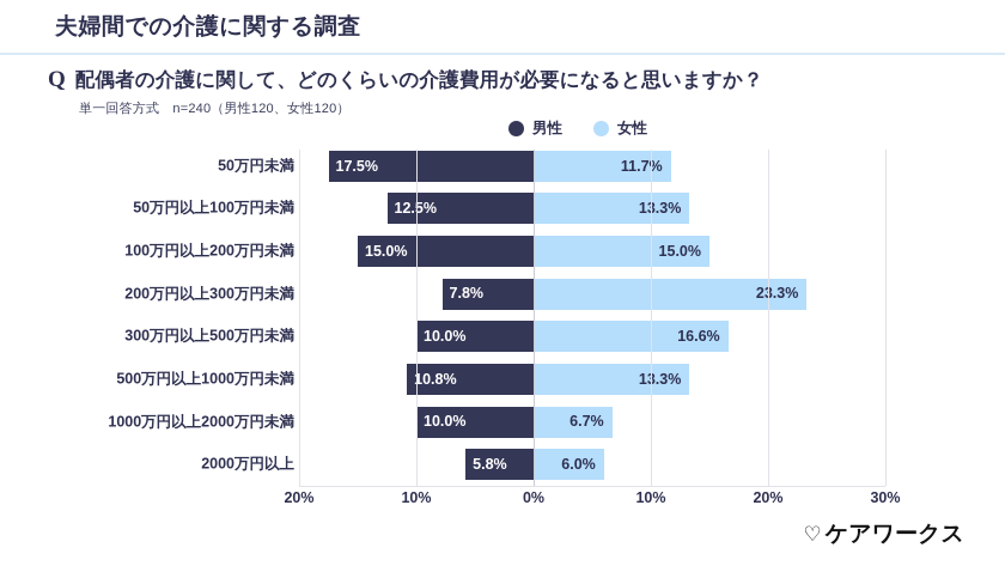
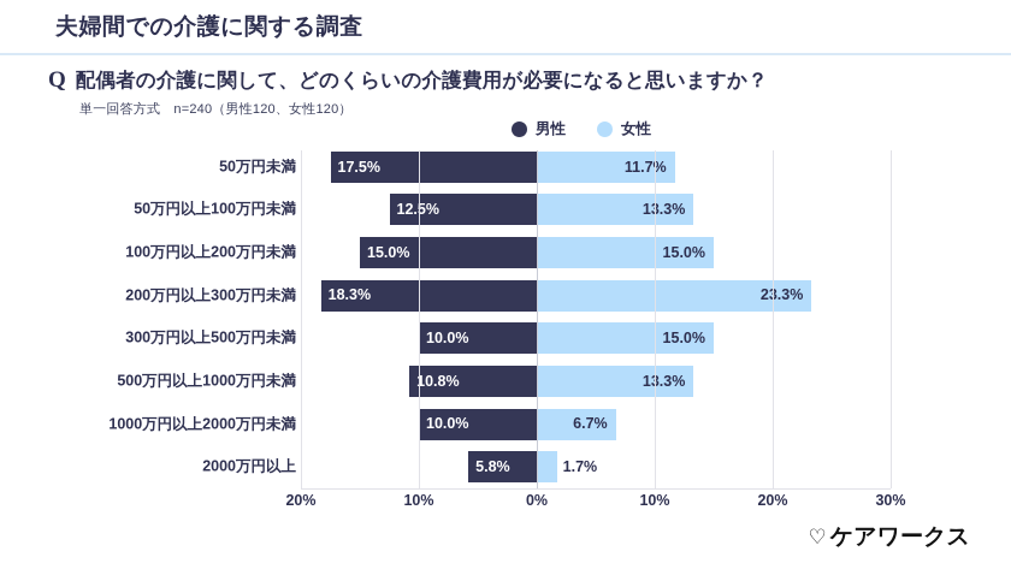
男性/200万円以上300万円未満: 7.8% -> 18.3%
女性/300万円以上500万円未満: 16.6% -> 15.0%
女性/2000万円以上: 6.0% -> 1.7%
